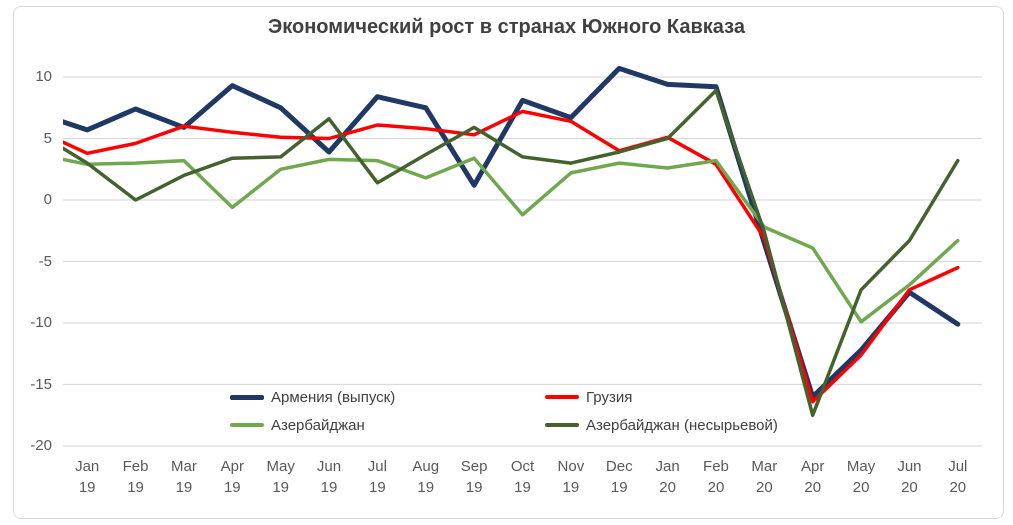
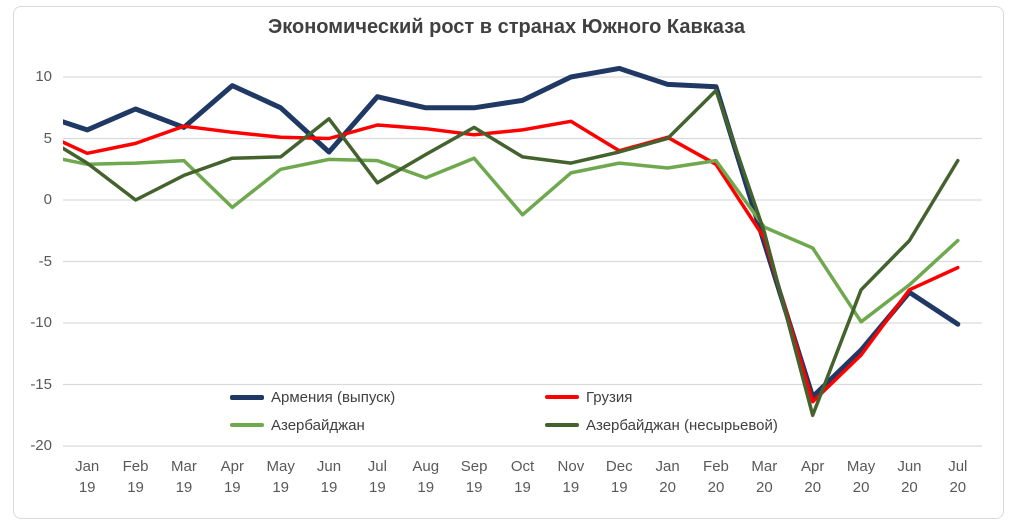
Армения (выпуск)/Sep 19: 1.2 -> 7.5
Грузия/Oct 19: 7.2 -> 5.7
Армения (выпуск)/Nov 19: 6.7 -> 10.0
